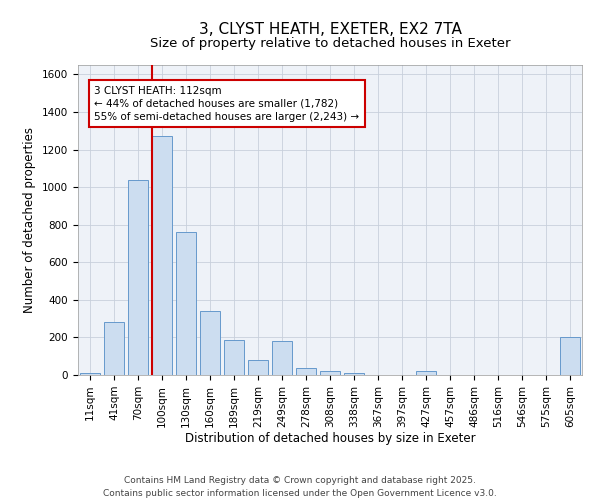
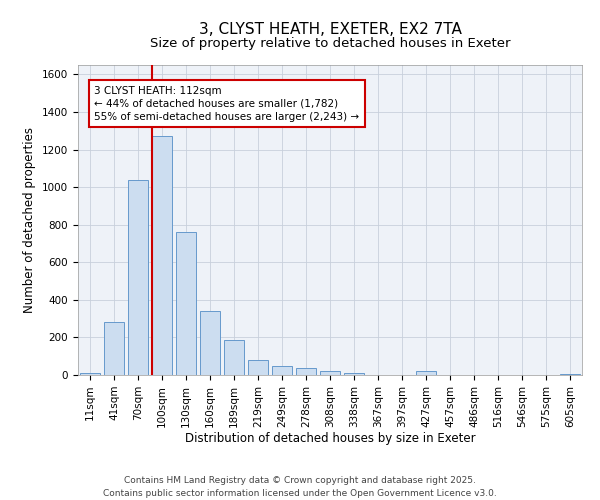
249sqm: 180 -> 50
605sqm: 200 -> 0
